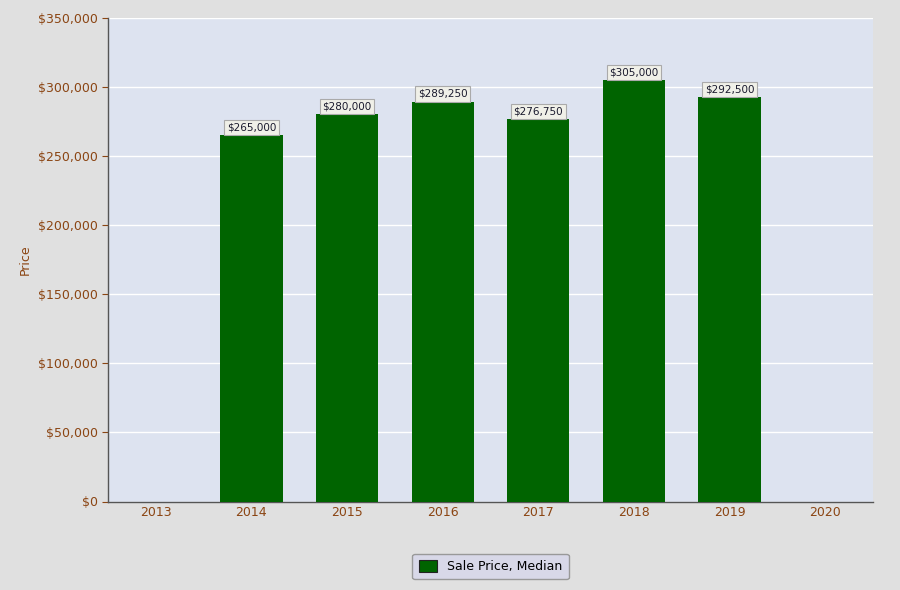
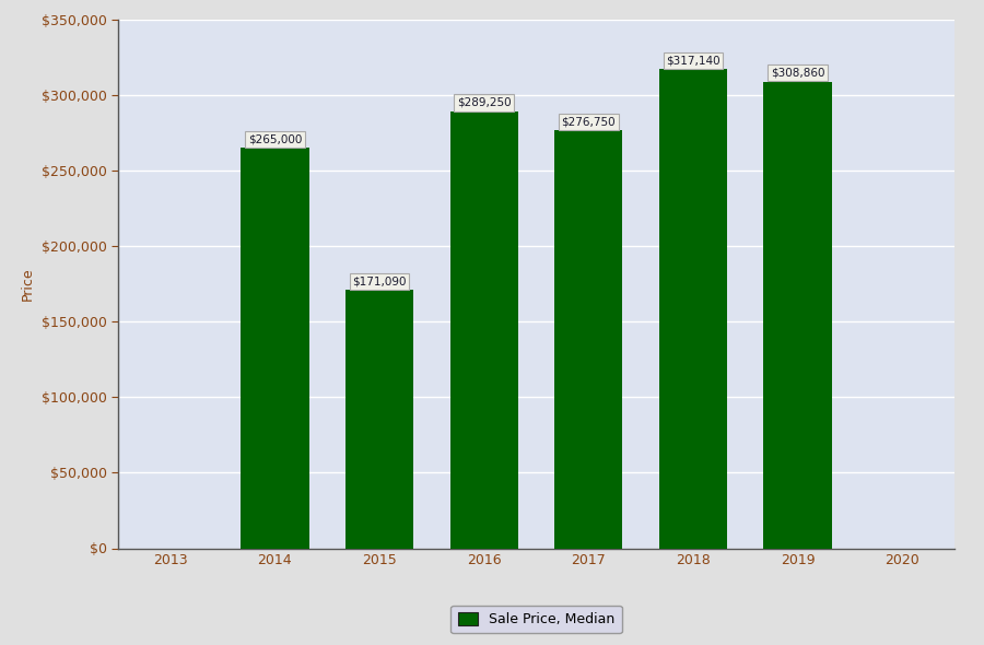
2015: $280,000 -> $171,090
2018: $305,000 -> $317,140
2019: $292,500 -> $308,860
